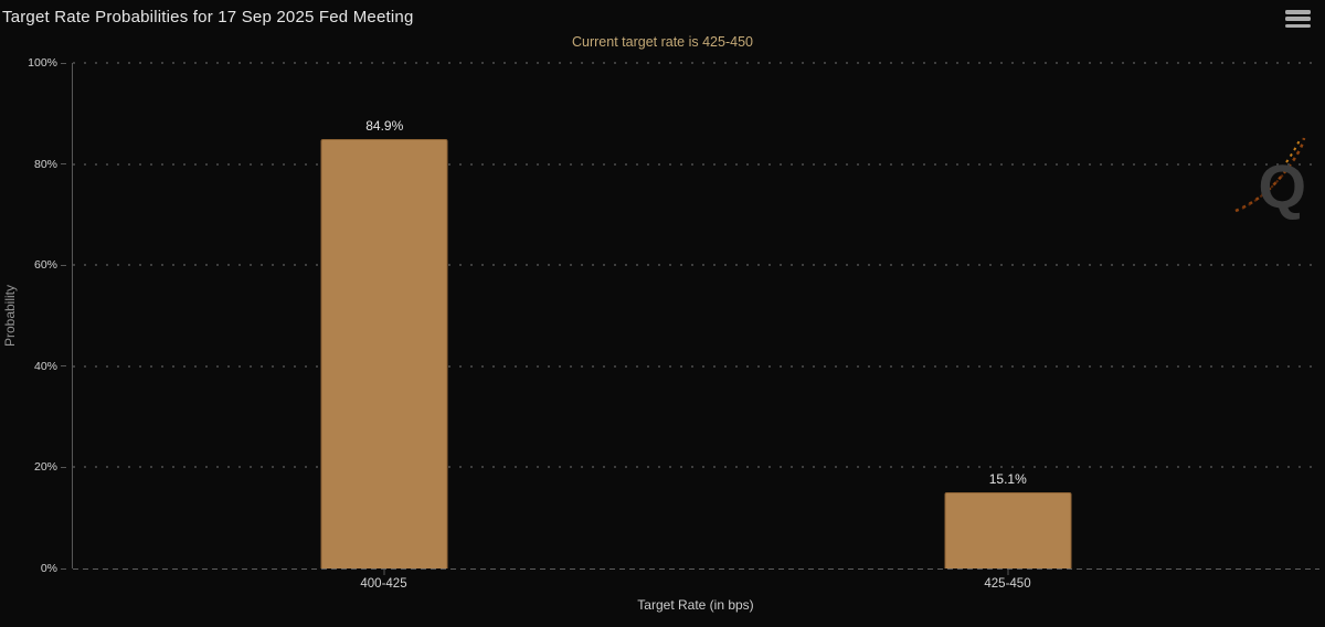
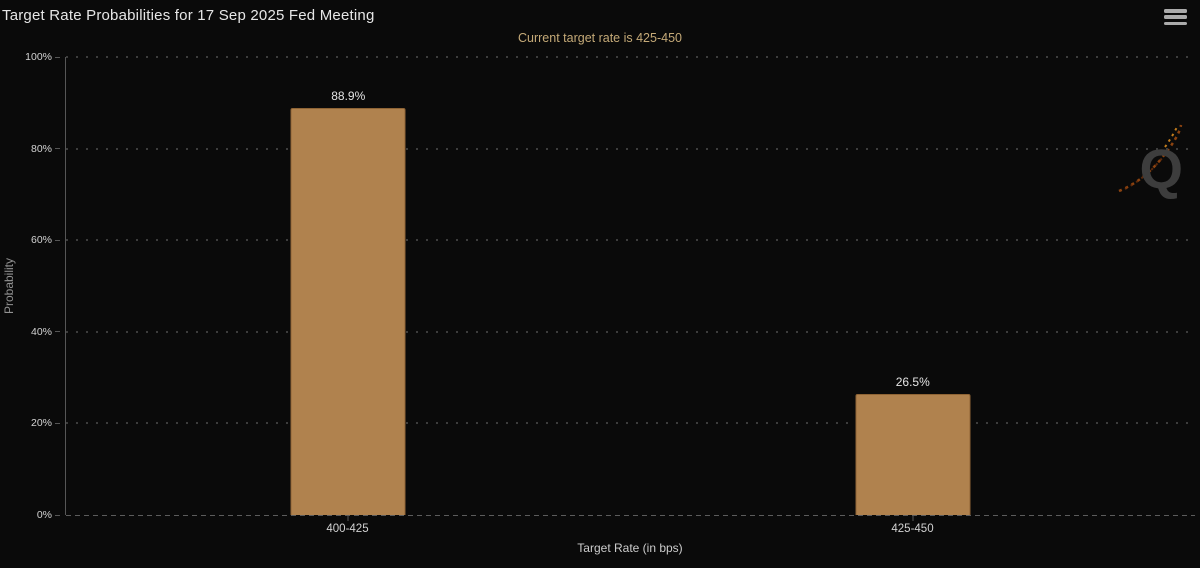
400-425: 84.9% -> 88.9%
425-450: 15.1% -> 26.5%
